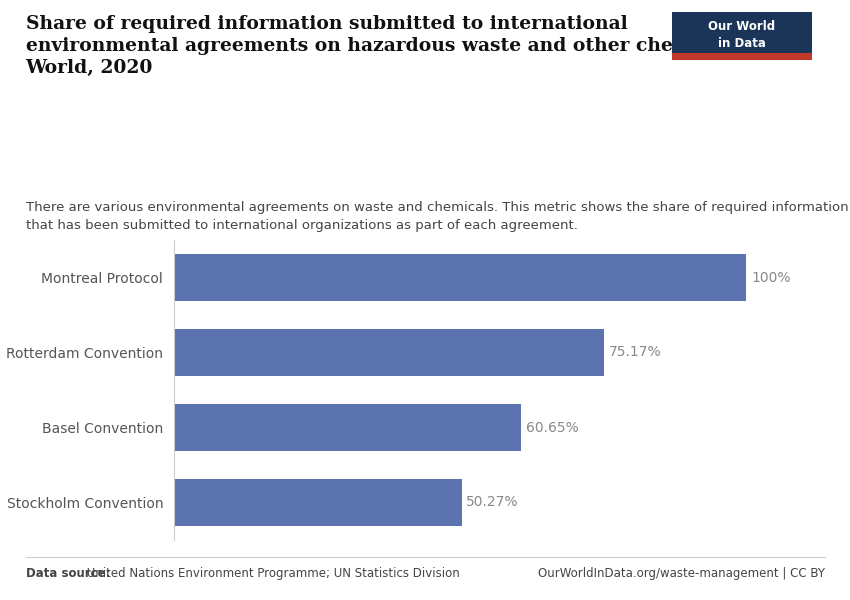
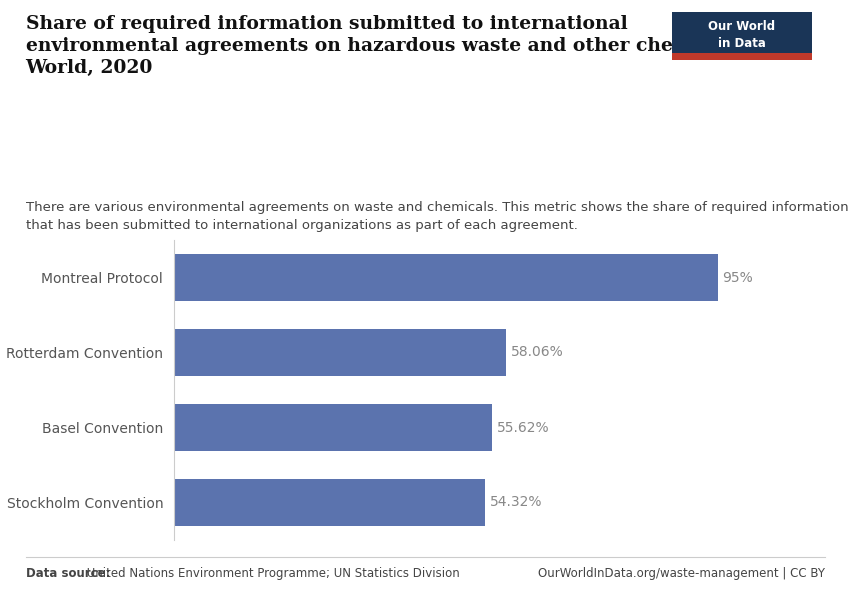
Montreal Protocol: 100% -> 95%
Rotterdam Convention: 75.17% -> 58.06%
Basel Convention: 60.65% -> 55.62%
Stockholm Convention: 50.27% -> 54.32%
